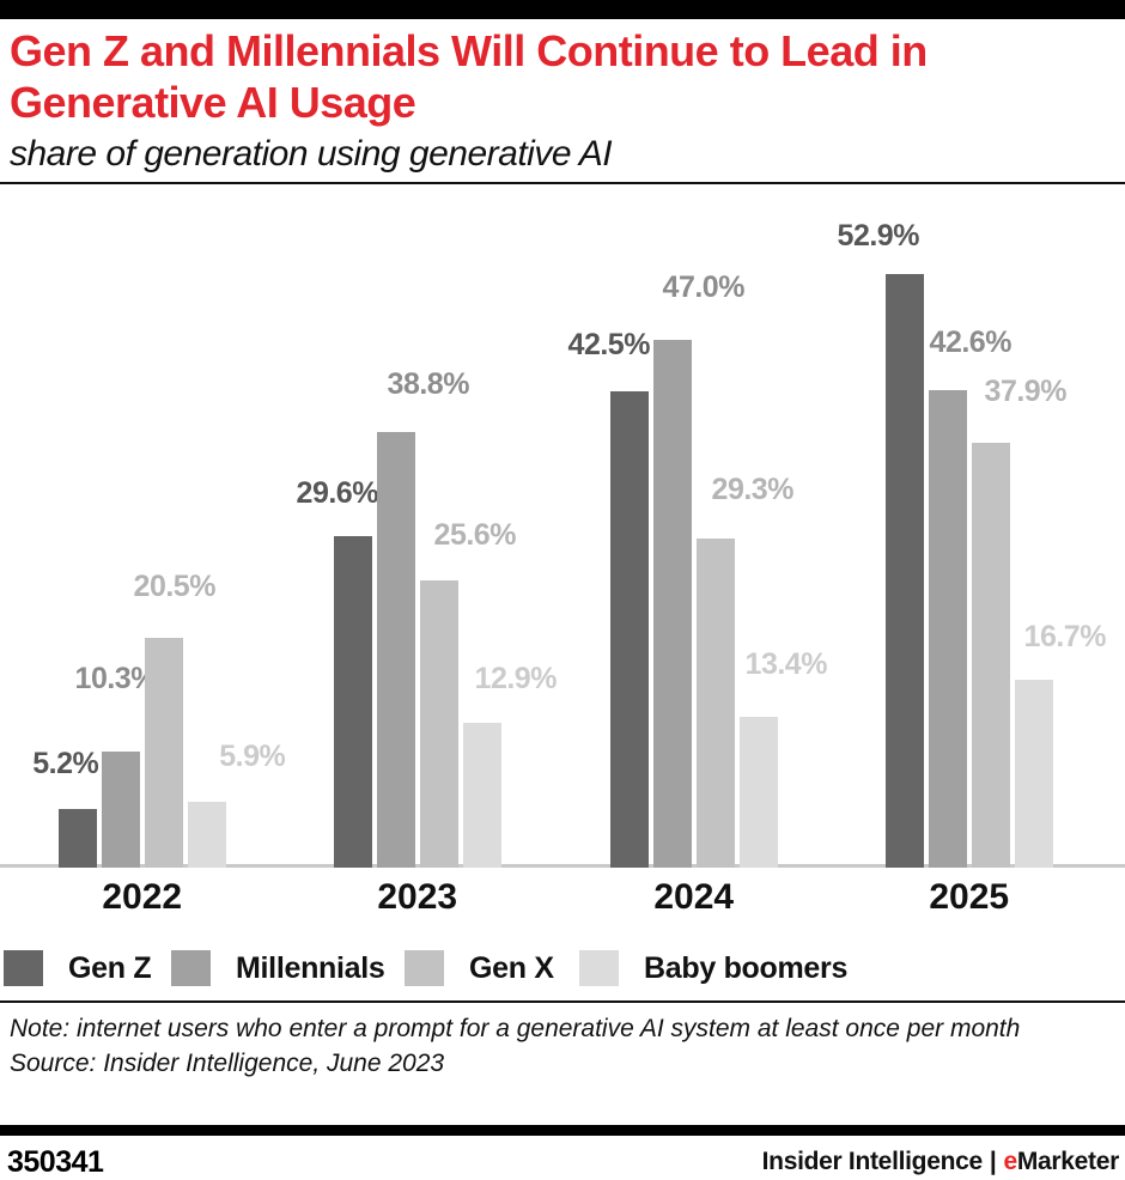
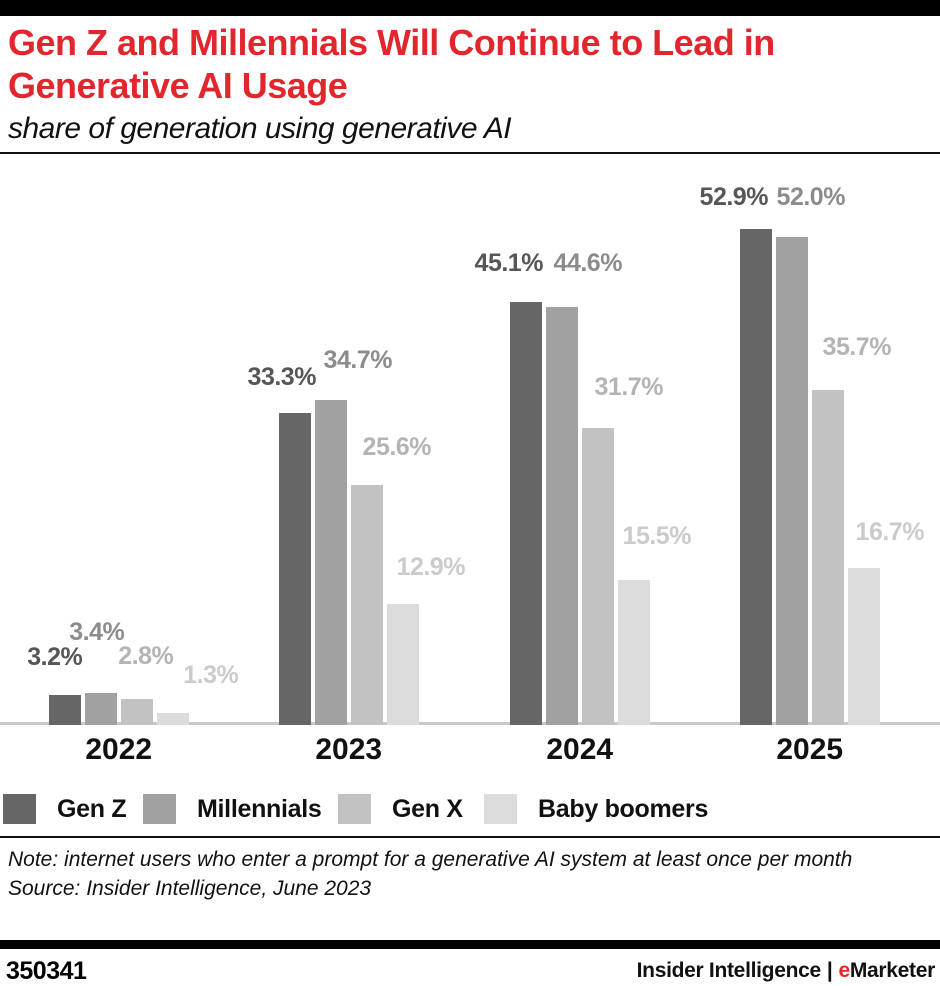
Gen Z/2022: 5.2% -> 3.2%
Millennials/2022: 10.3% -> 3.4%
Gen X/2022: 20.5% -> 2.8%
Baby boomers/2022: 5.9% -> 1.3%
Gen Z/2023: 29.6% -> 33.3%
Millennials/2023: 38.8% -> 34.7%
Gen Z/2024: 42.5% -> 45.1%
Millennials/2024: 47.0% -> 44.6%
Gen X/2024: 29.3% -> 31.7%
Baby boomers/2024: 13.4% -> 15.5%
Millennials/2025: 42.6% -> 52.0%
Gen X/2025: 37.9% -> 35.7%
